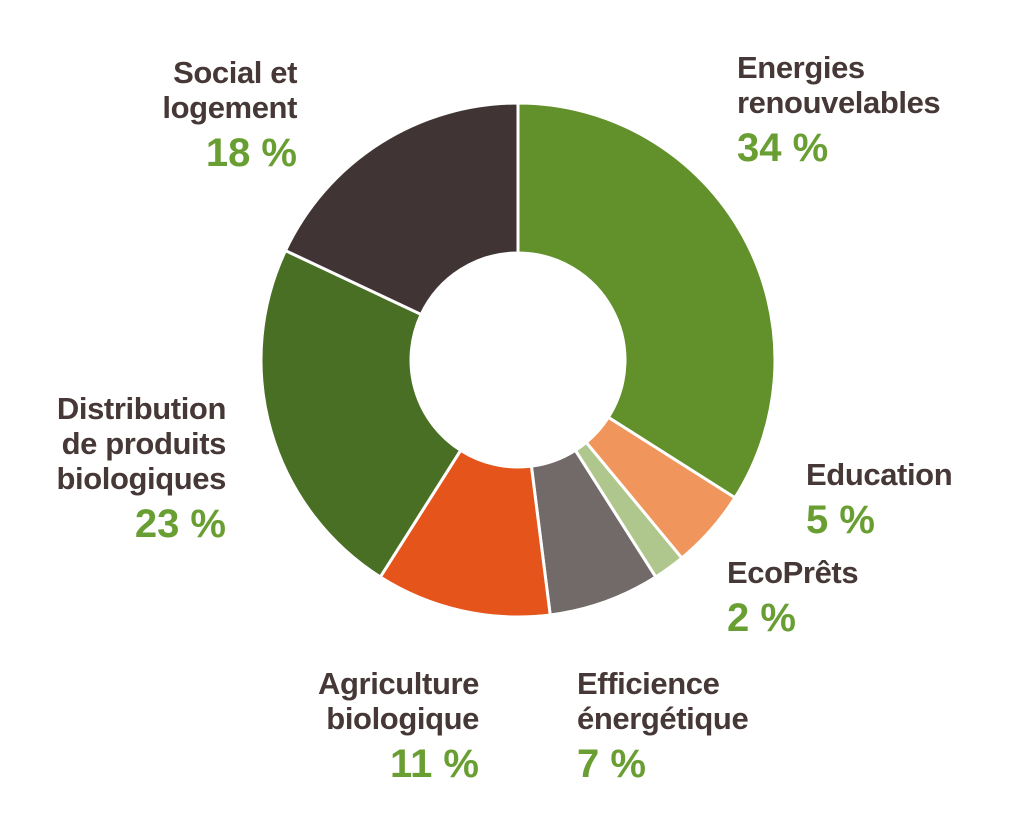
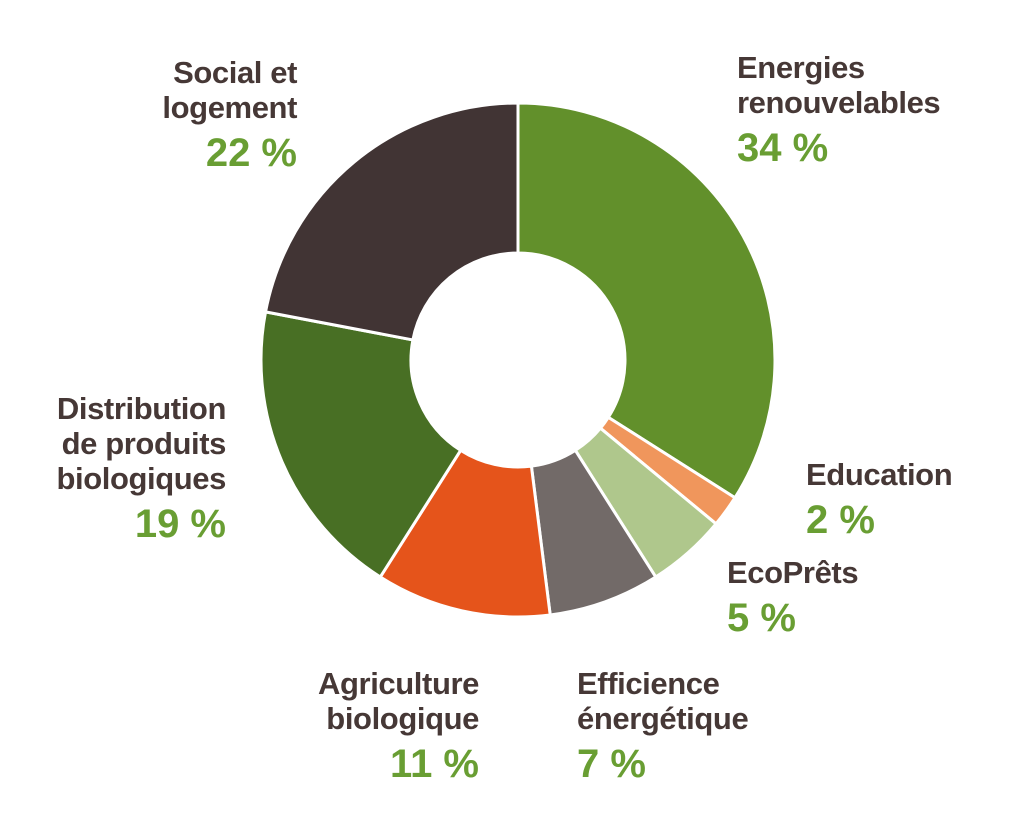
Education: 5 -> 2
EcoPrêts: 2 -> 5
Distribution de produits biologiques: 23 -> 19
Social et logement: 18 -> 22
